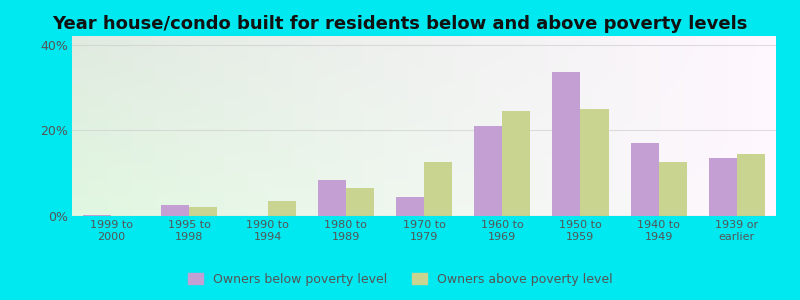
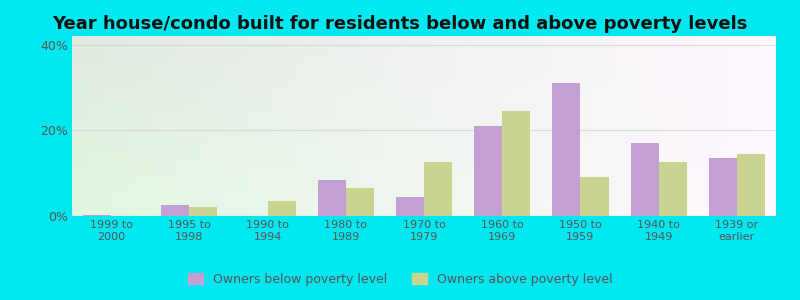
Owners below poverty level/1950 to 1959: 33.5% -> 31.0%
Owners above poverty level/1950 to 1959: 25.0% -> 9.0%
